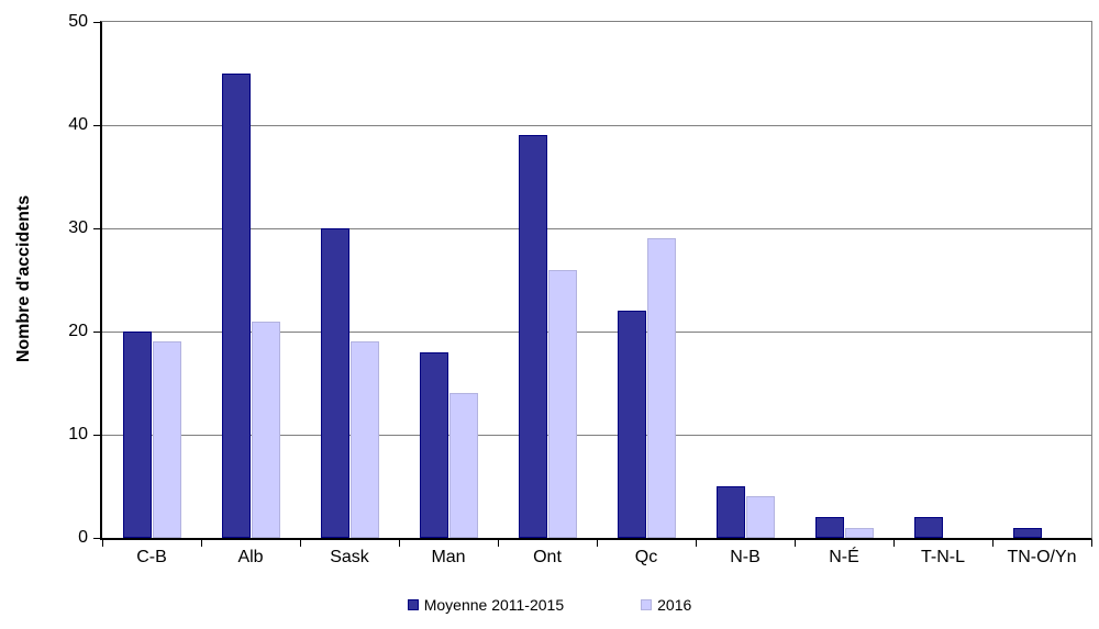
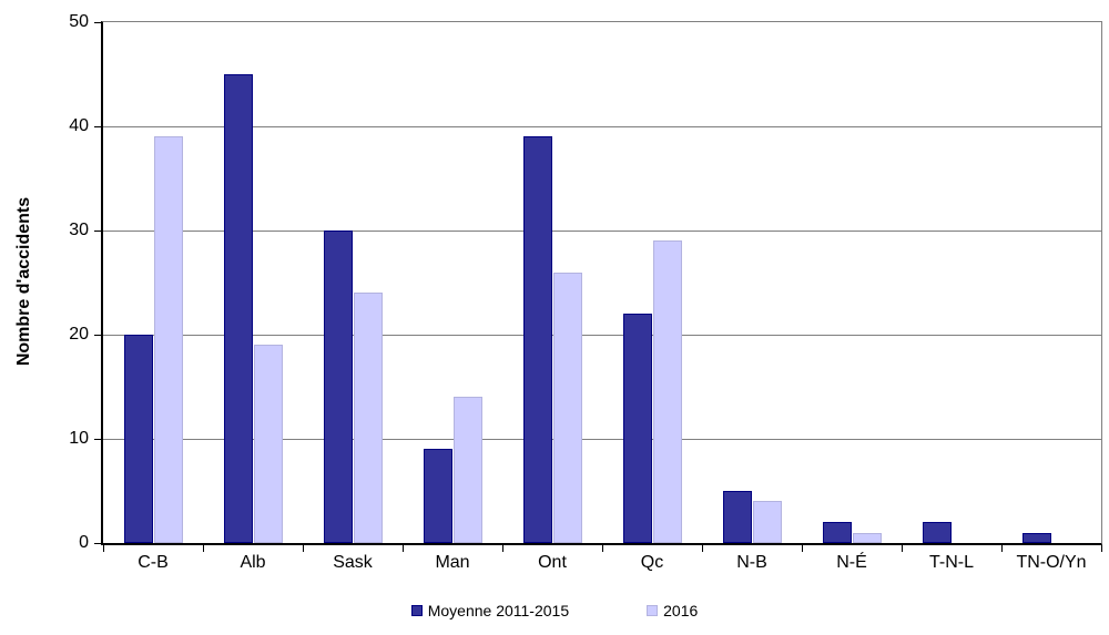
2016/C-B: 19 -> 39
2016/Alb: 21 -> 19
2016/Sask: 19 -> 24
Moyenne 2011-2015/Man: 18 -> 9
